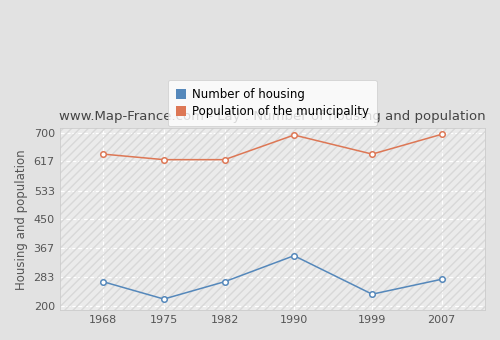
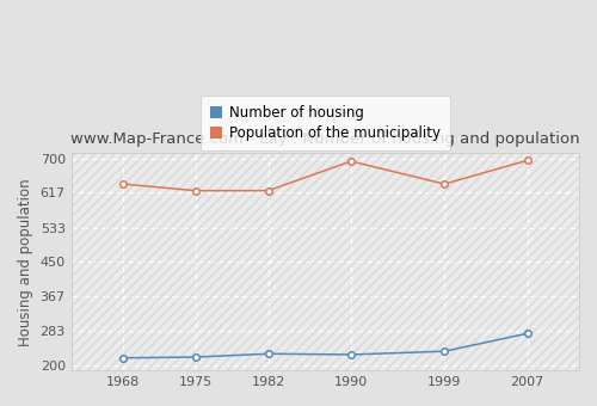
Number of housing/1968: 270 -> 218
Number of housing/1982: 270 -> 228
Number of housing/1990: 345 -> 226
